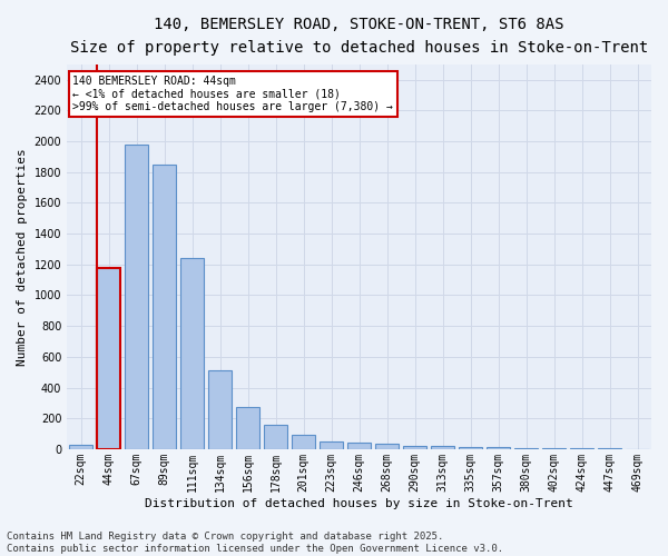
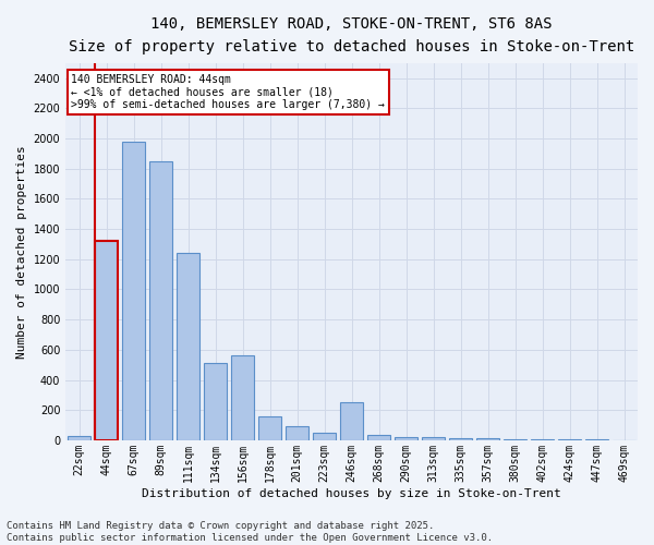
44sqm: 1180 -> 1320
156sqm: 280 -> 560
246sqm: 40 -> 250
